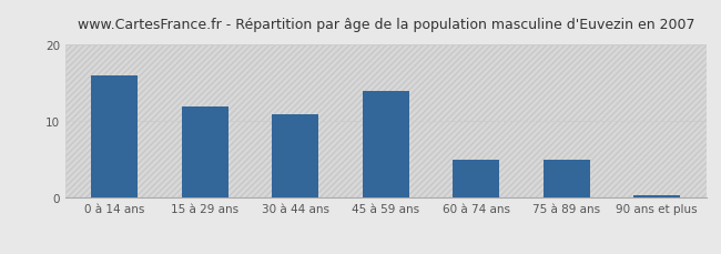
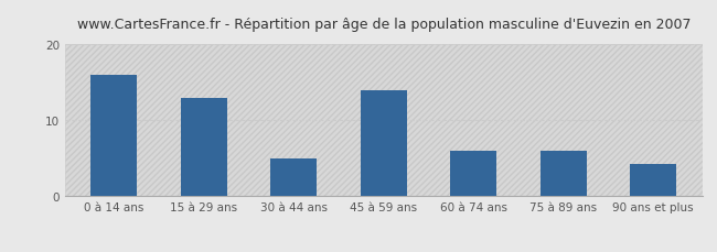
15 à 29 ans: 12.0 -> 13.0
30 à 44 ans: 11.0 -> 5.0
60 à 74 ans: 5.0 -> 6.0
75 à 89 ans: 5.0 -> 6.0
90 ans et plus: 0.3 -> 4.2
